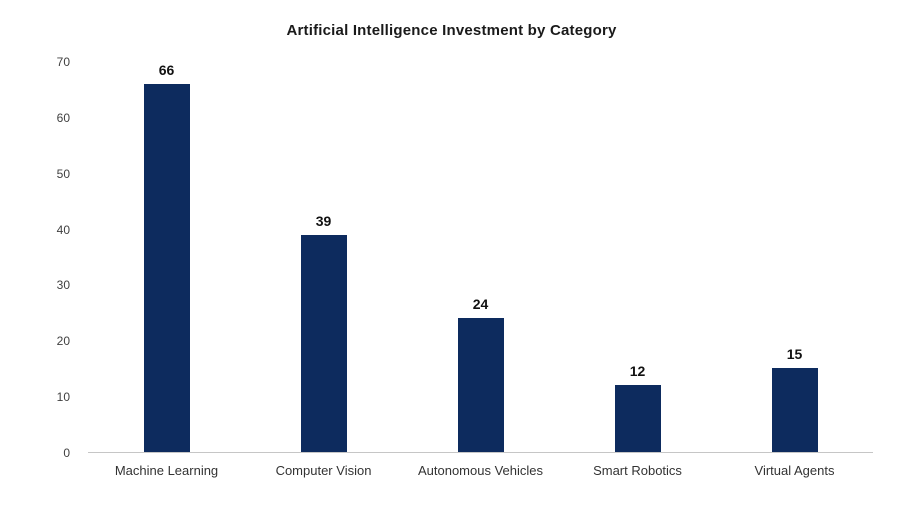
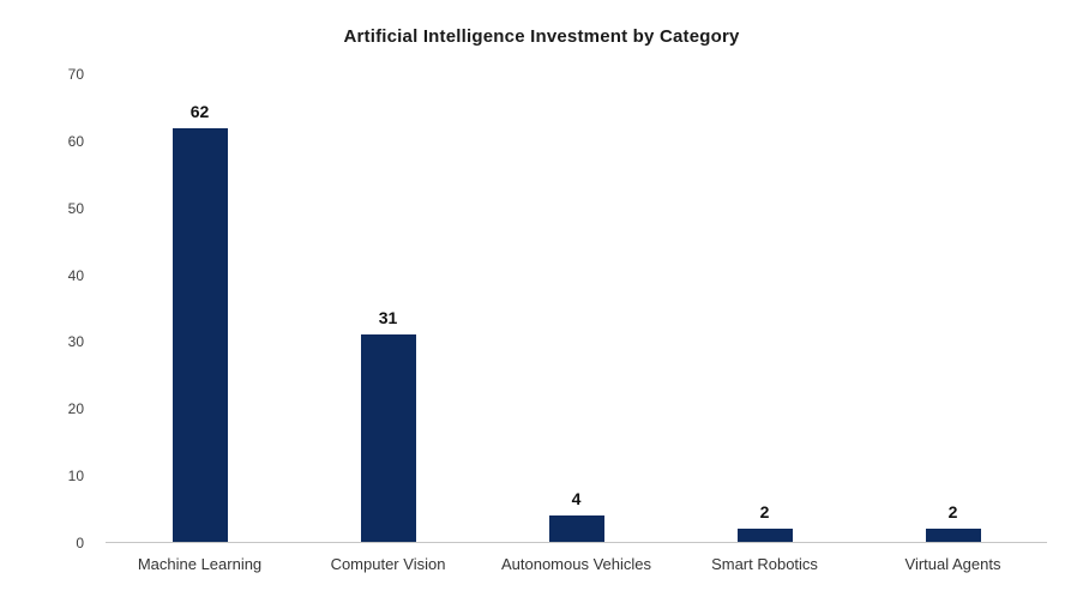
Machine Learning: 66 -> 62
Computer Vision: 39 -> 31
Autonomous Vehicles: 24 -> 4
Smart Robotics: 12 -> 2
Virtual Agents: 15 -> 2
